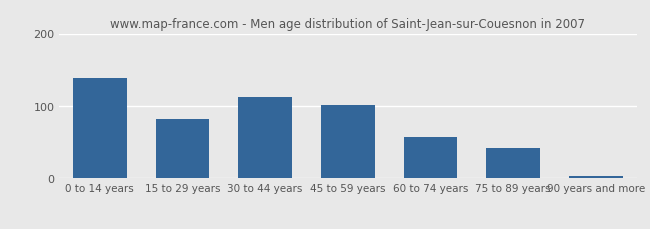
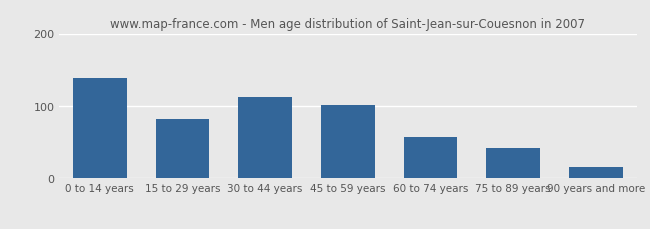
90 years and more: 3 -> 16
